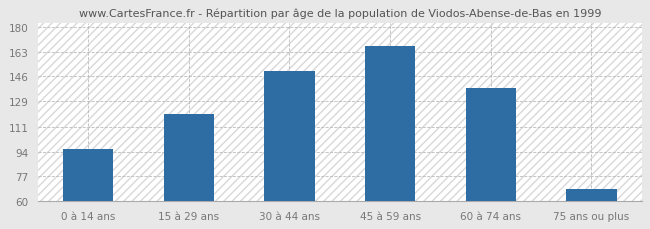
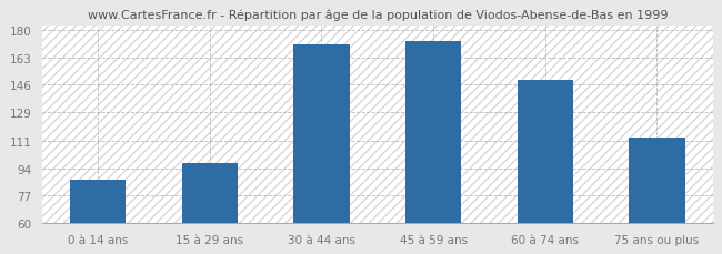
0 à 14 ans: 96 -> 87
15 à 29 ans: 120 -> 97
30 à 44 ans: 150 -> 171
45 à 59 ans: 167 -> 173
60 à 74 ans: 138 -> 149
75 ans ou plus: 68 -> 113
